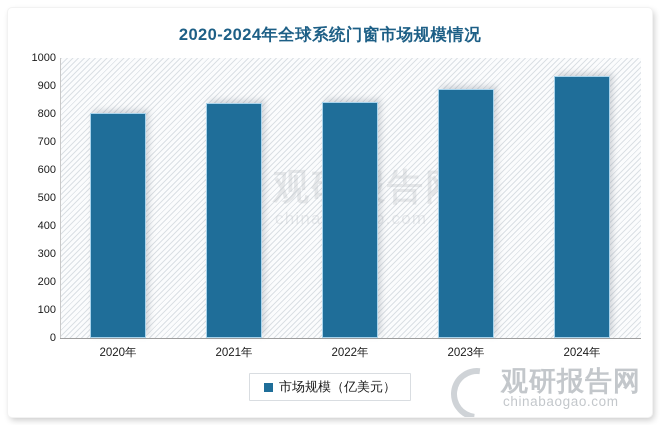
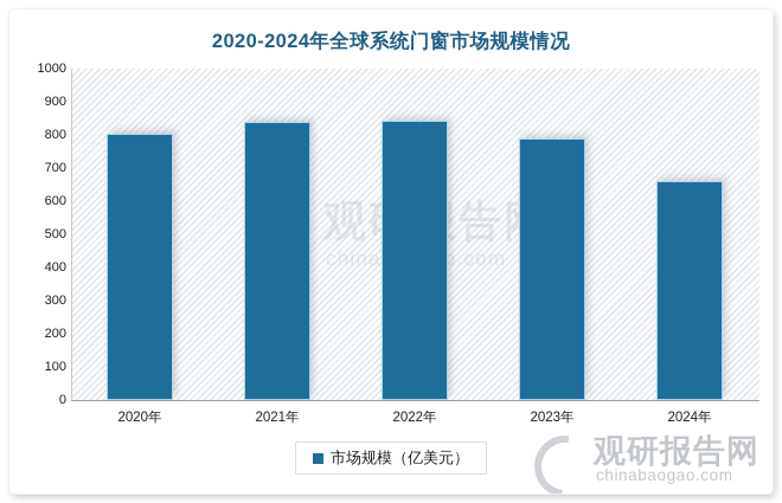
2023年: 890 -> 790
2024年: 940 -> 660
